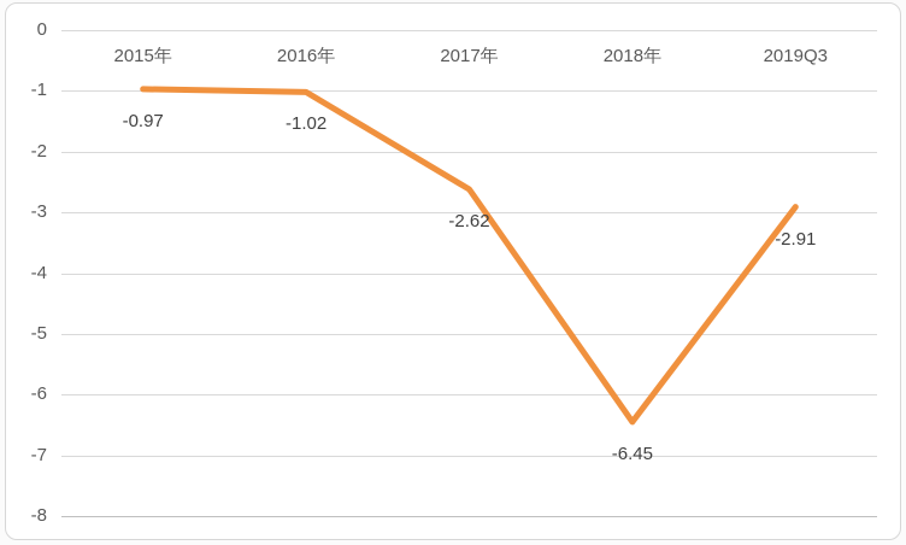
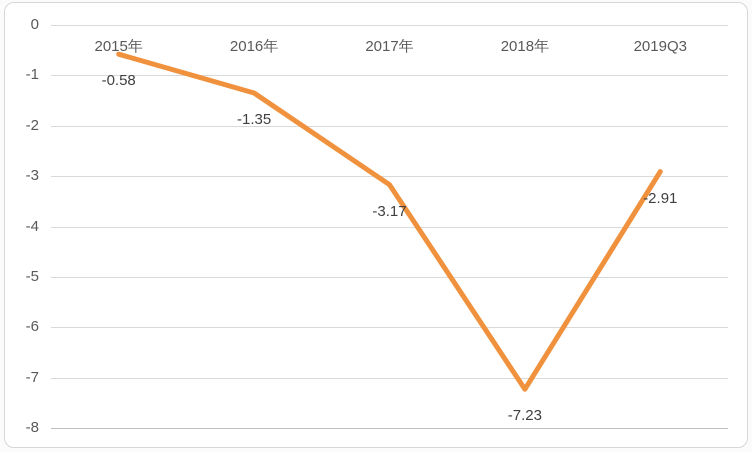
2015年: -0.97 -> -0.58
2016年: -1.02 -> -1.35
2017年: -2.62 -> -3.17
2018年: -6.45 -> -7.23
